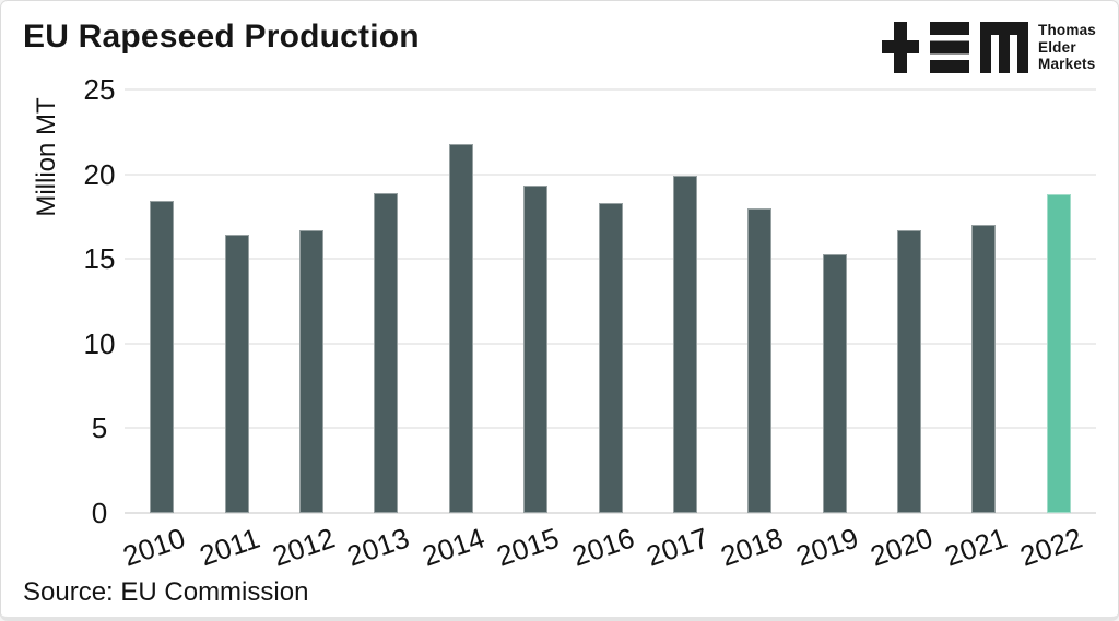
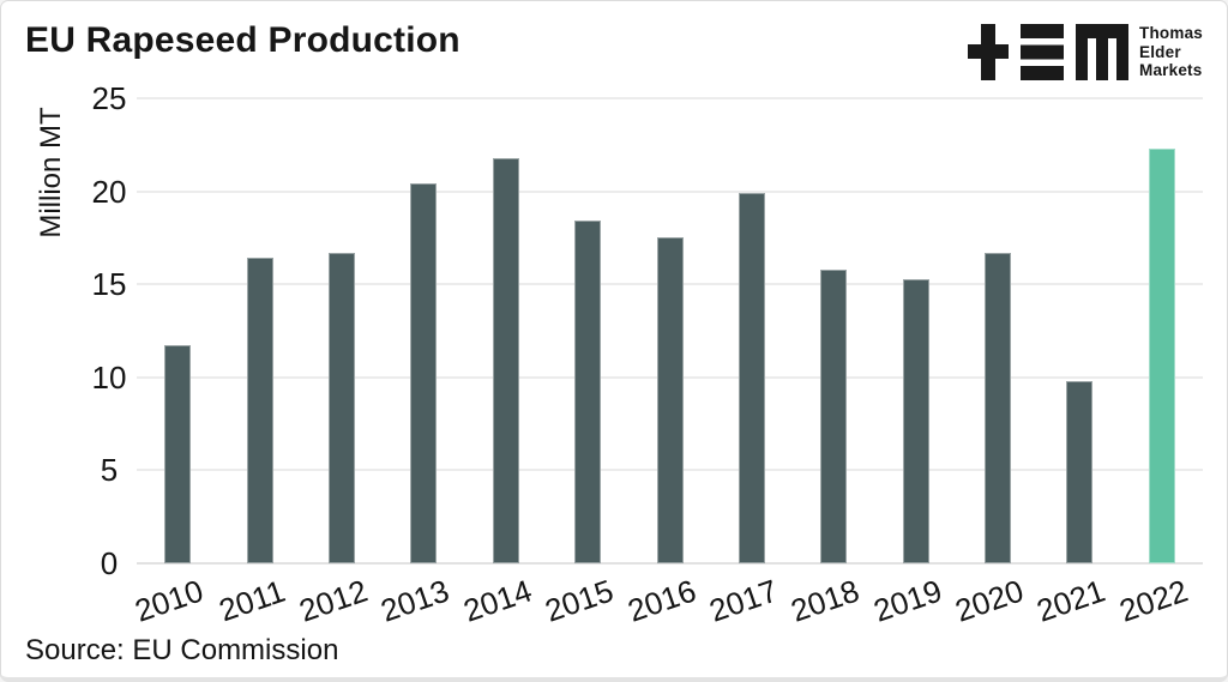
2010: 18.4 -> 11.7
2013: 18.9 -> 20.4
2015: 19.3 -> 18.4
2016: 18.3 -> 17.5
2018: 18.0 -> 15.8
2021: 17.0 -> 9.8
2022: 18.8 -> 22.3
